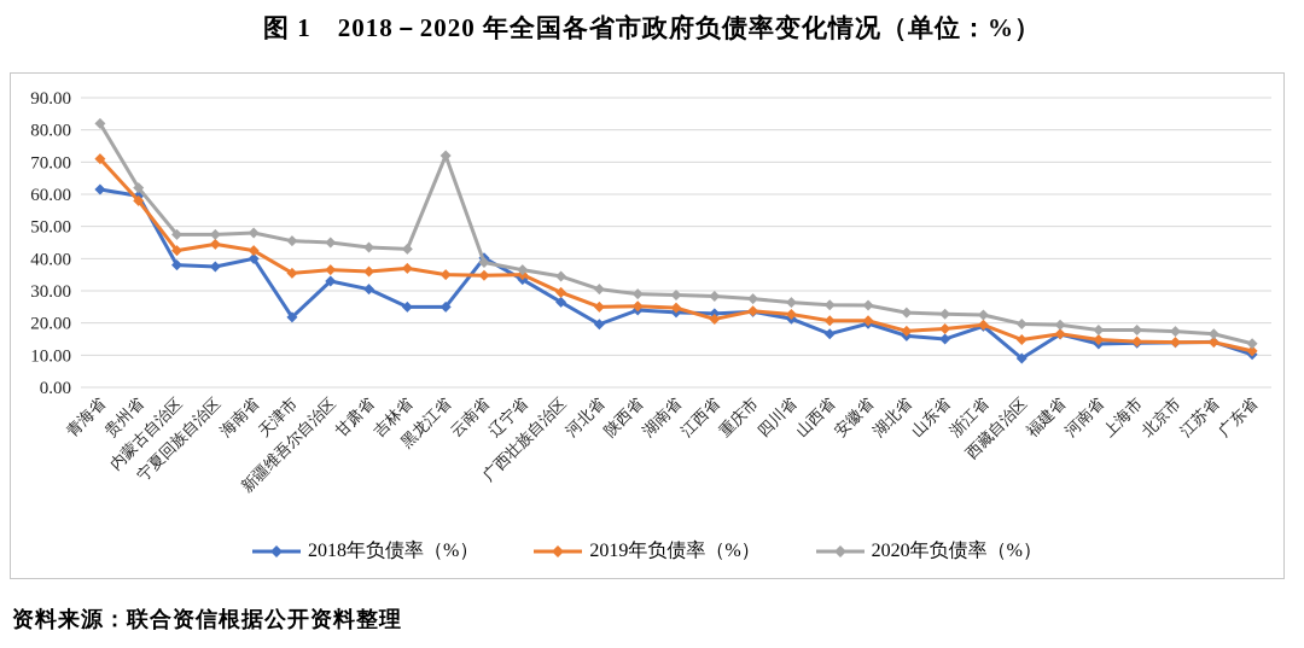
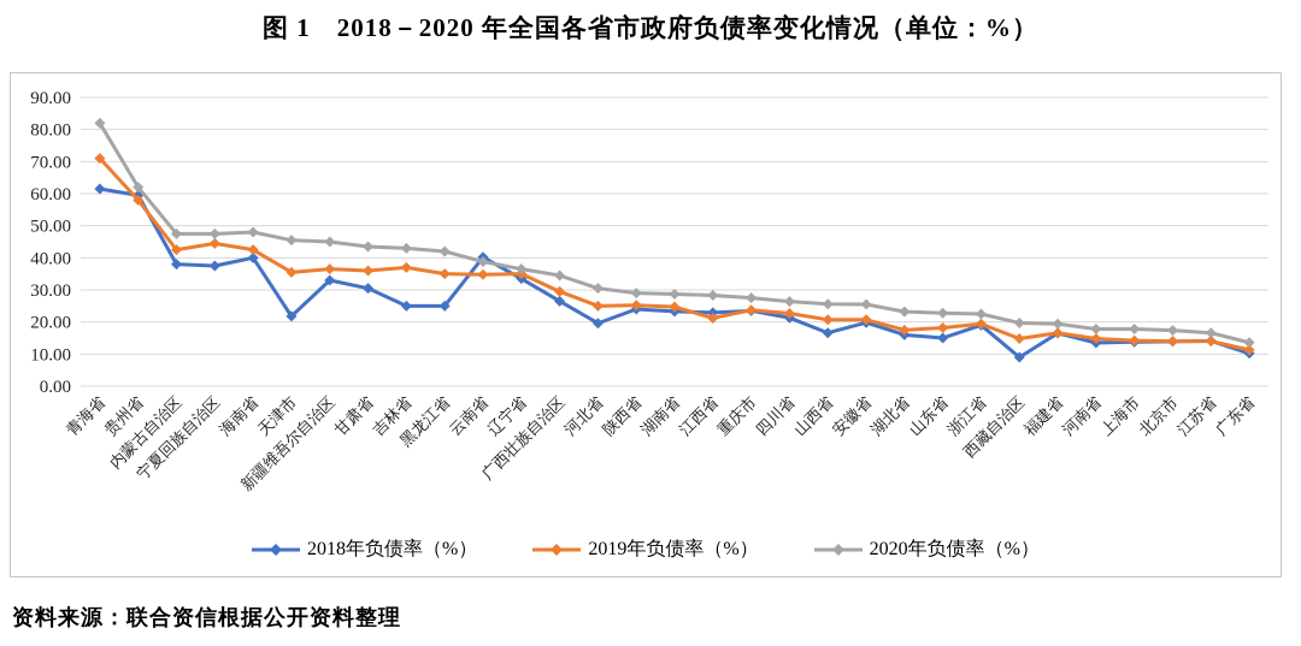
2020年负债率（%）/黑龙江省: 72 -> 42
